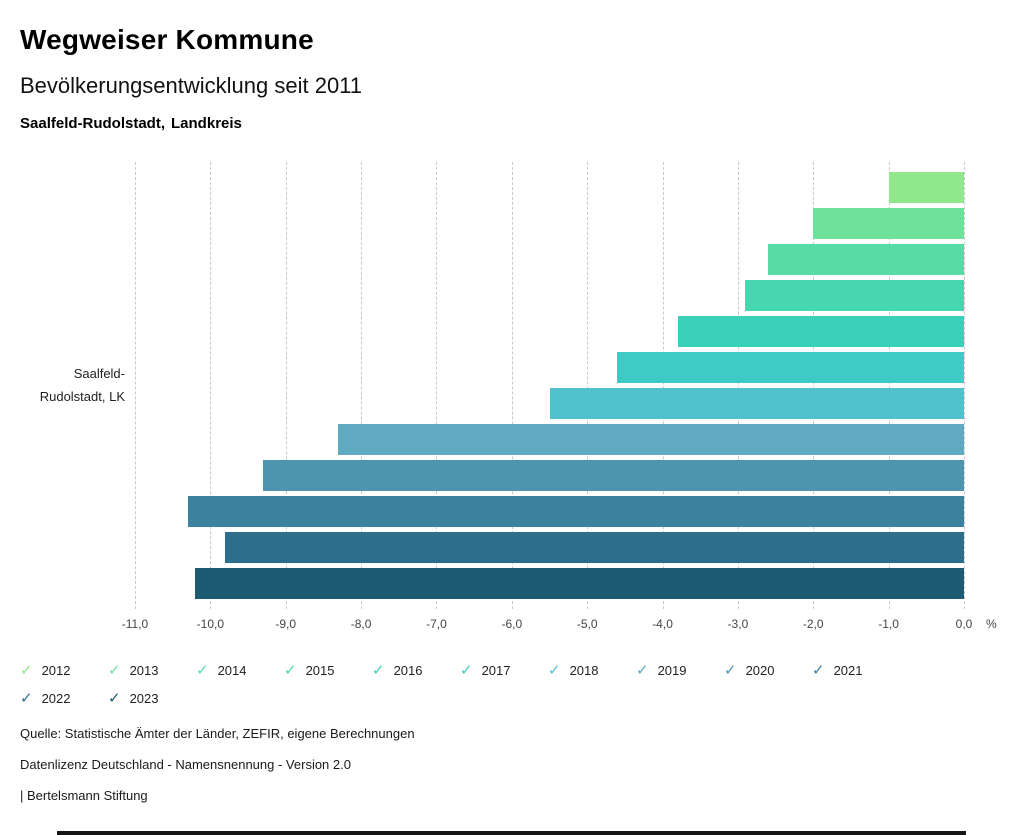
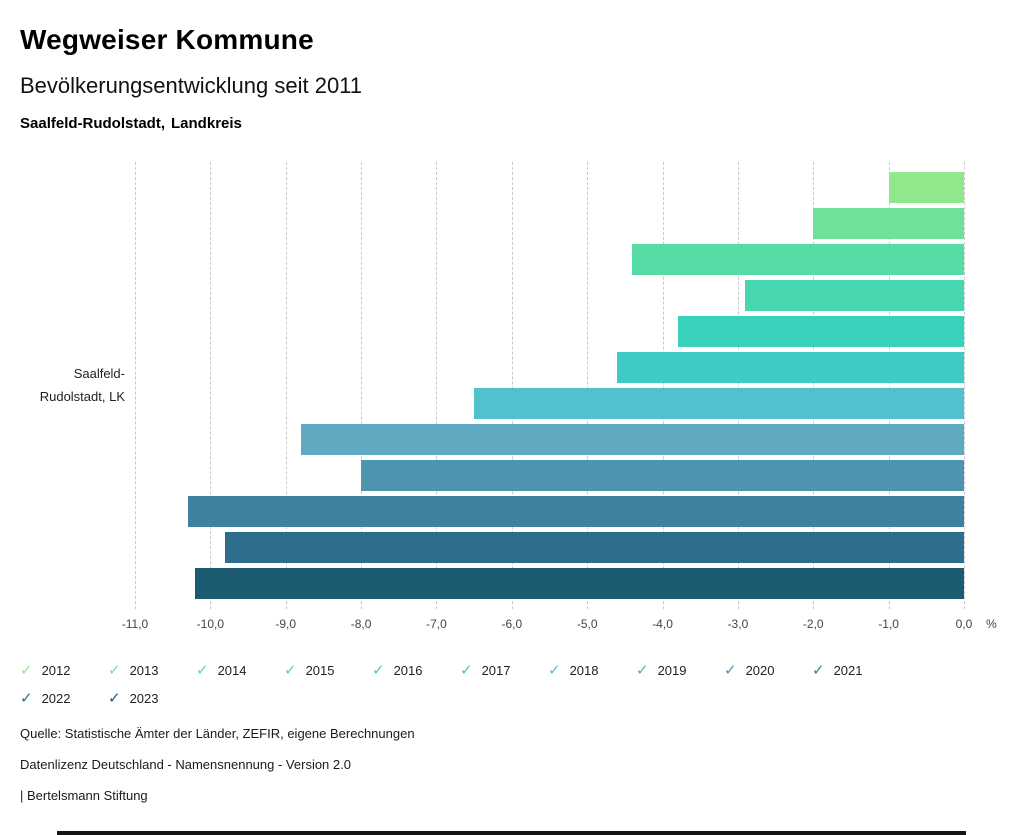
2014: -2,6 -> -4,4
2018: -5,5 -> -6,5
2019: -8,3 -> -8,8
2020: -9,3 -> -8,0
